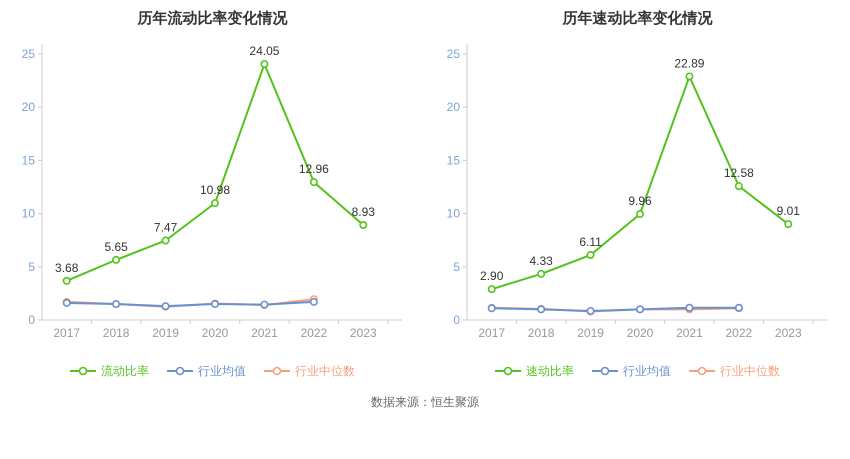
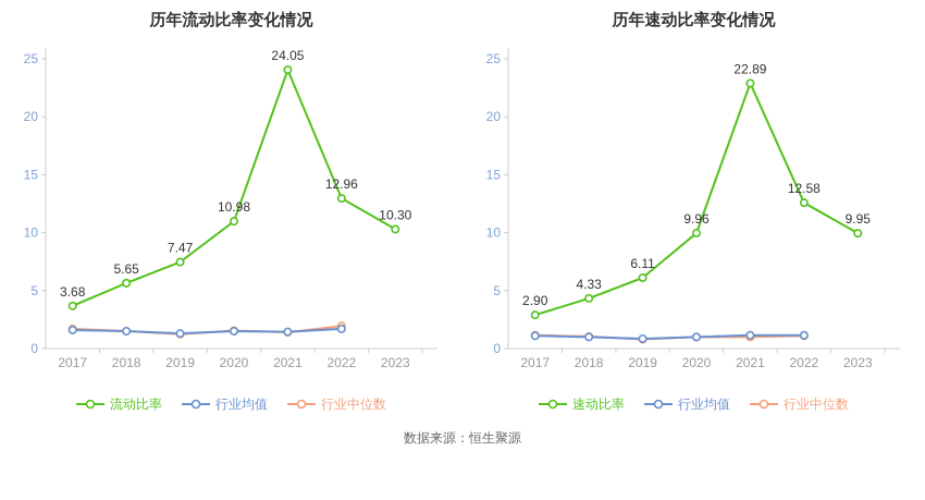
历年流动比率变化情况/流动比率/2023: 8.93 -> 10.30
历年速动比率变化情况/速动比率/2023: 9.01 -> 9.95
